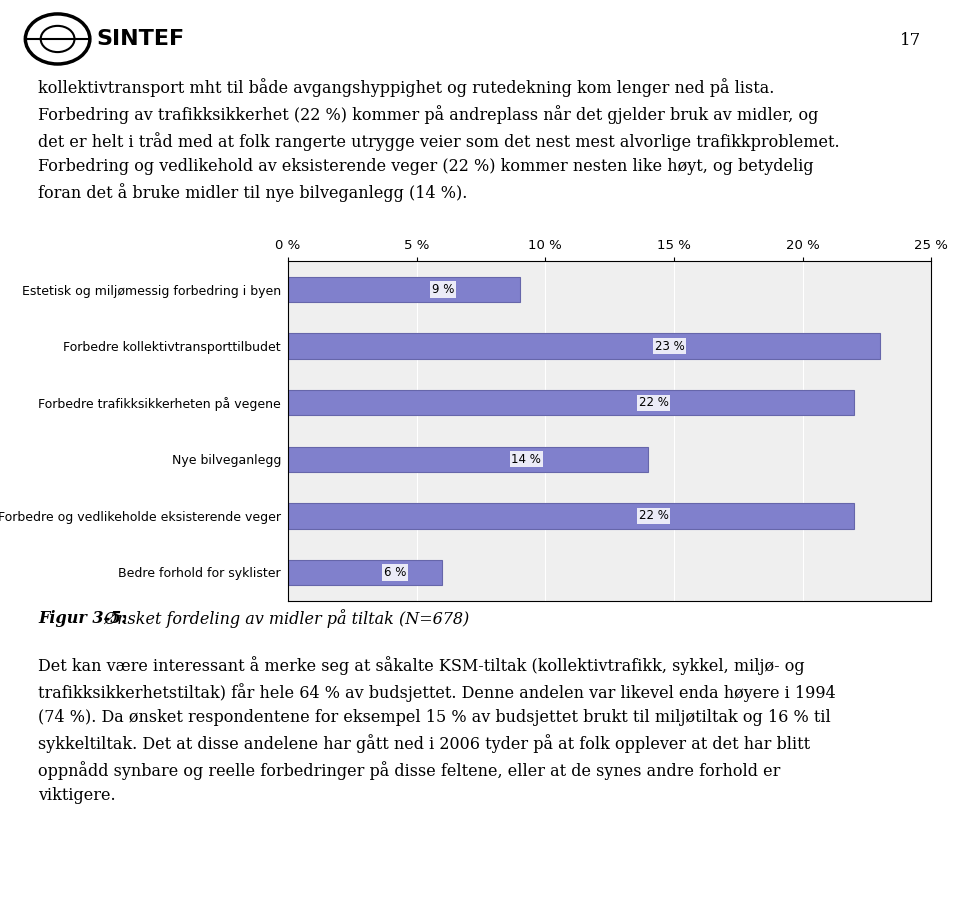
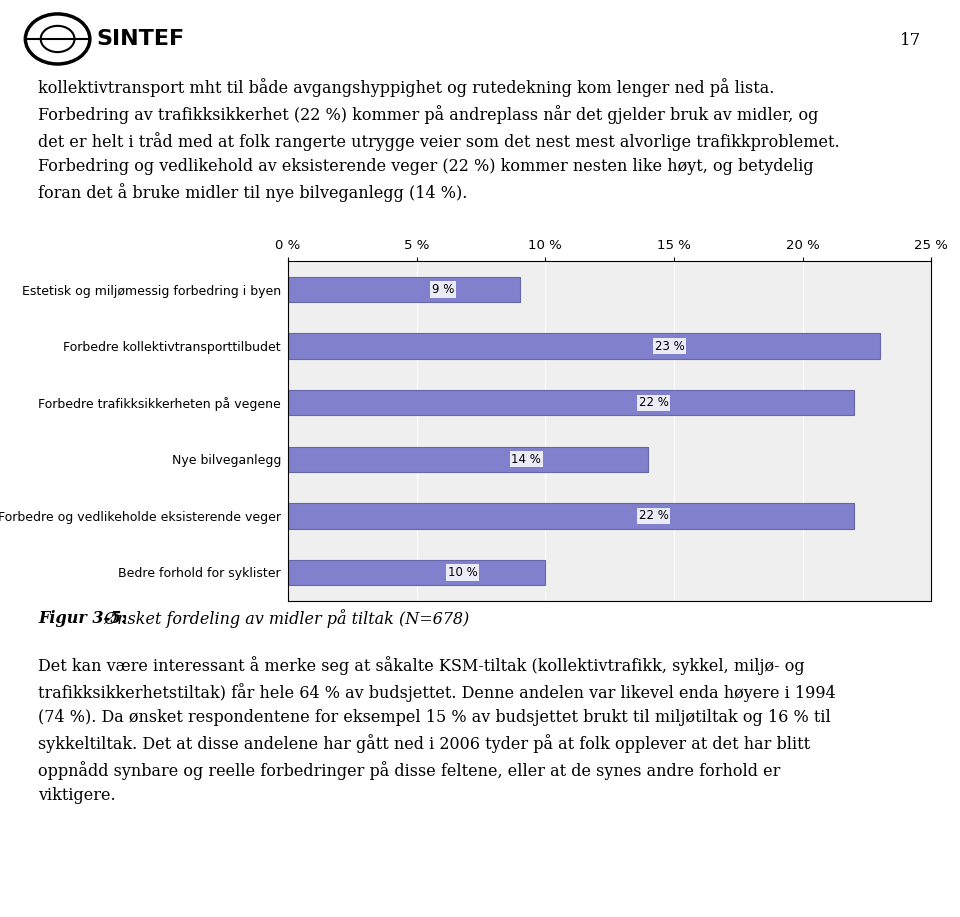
Bedre forhold for syklister: 6 -> 10
